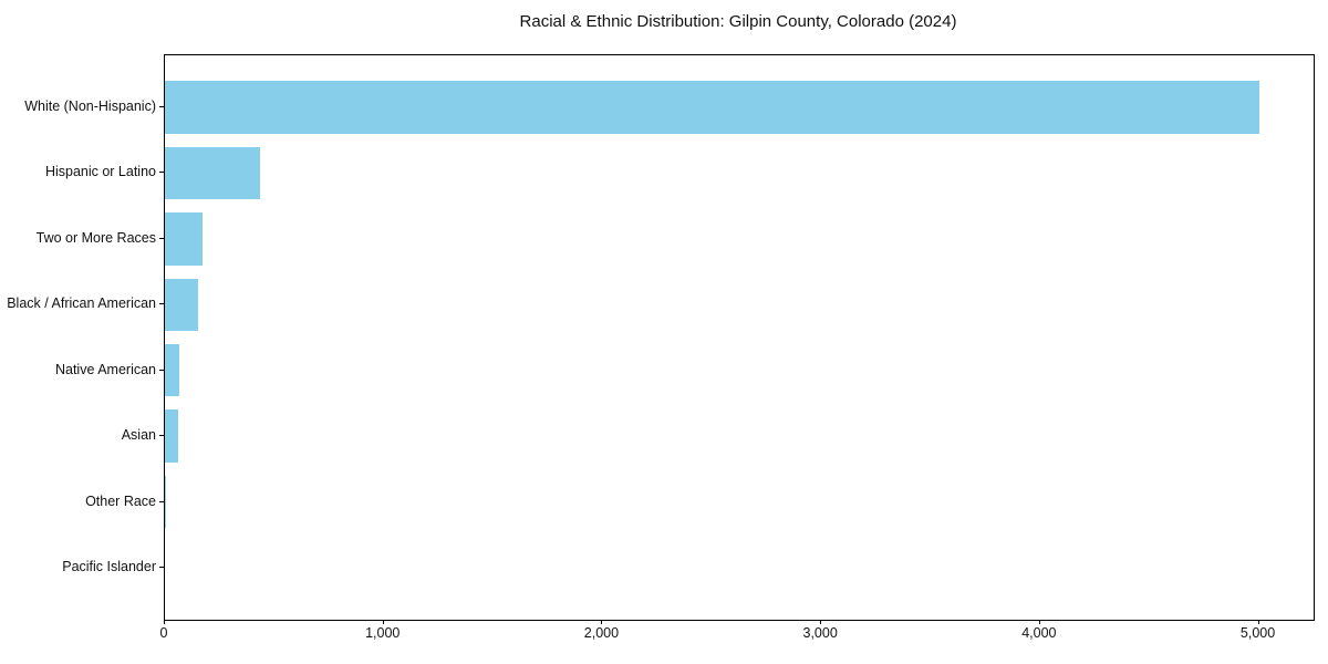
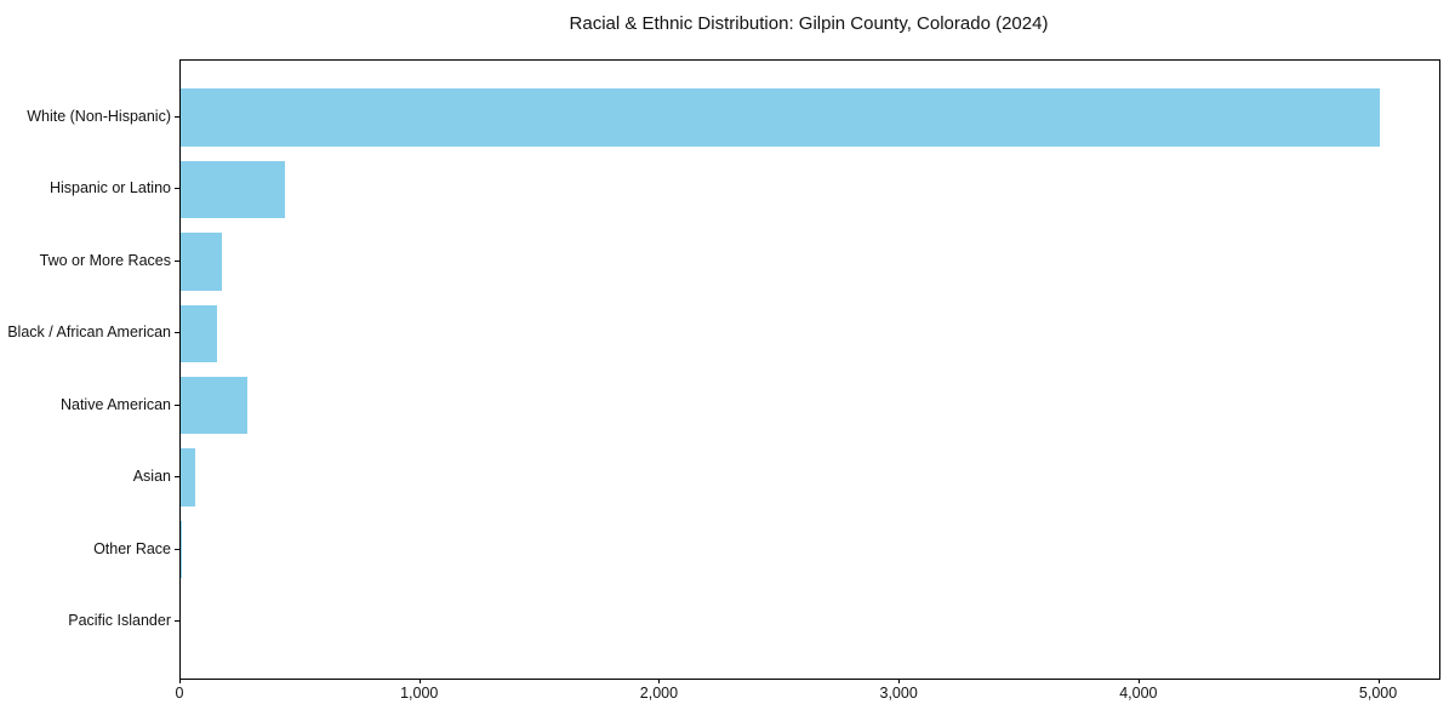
Native American: 70 -> 280
